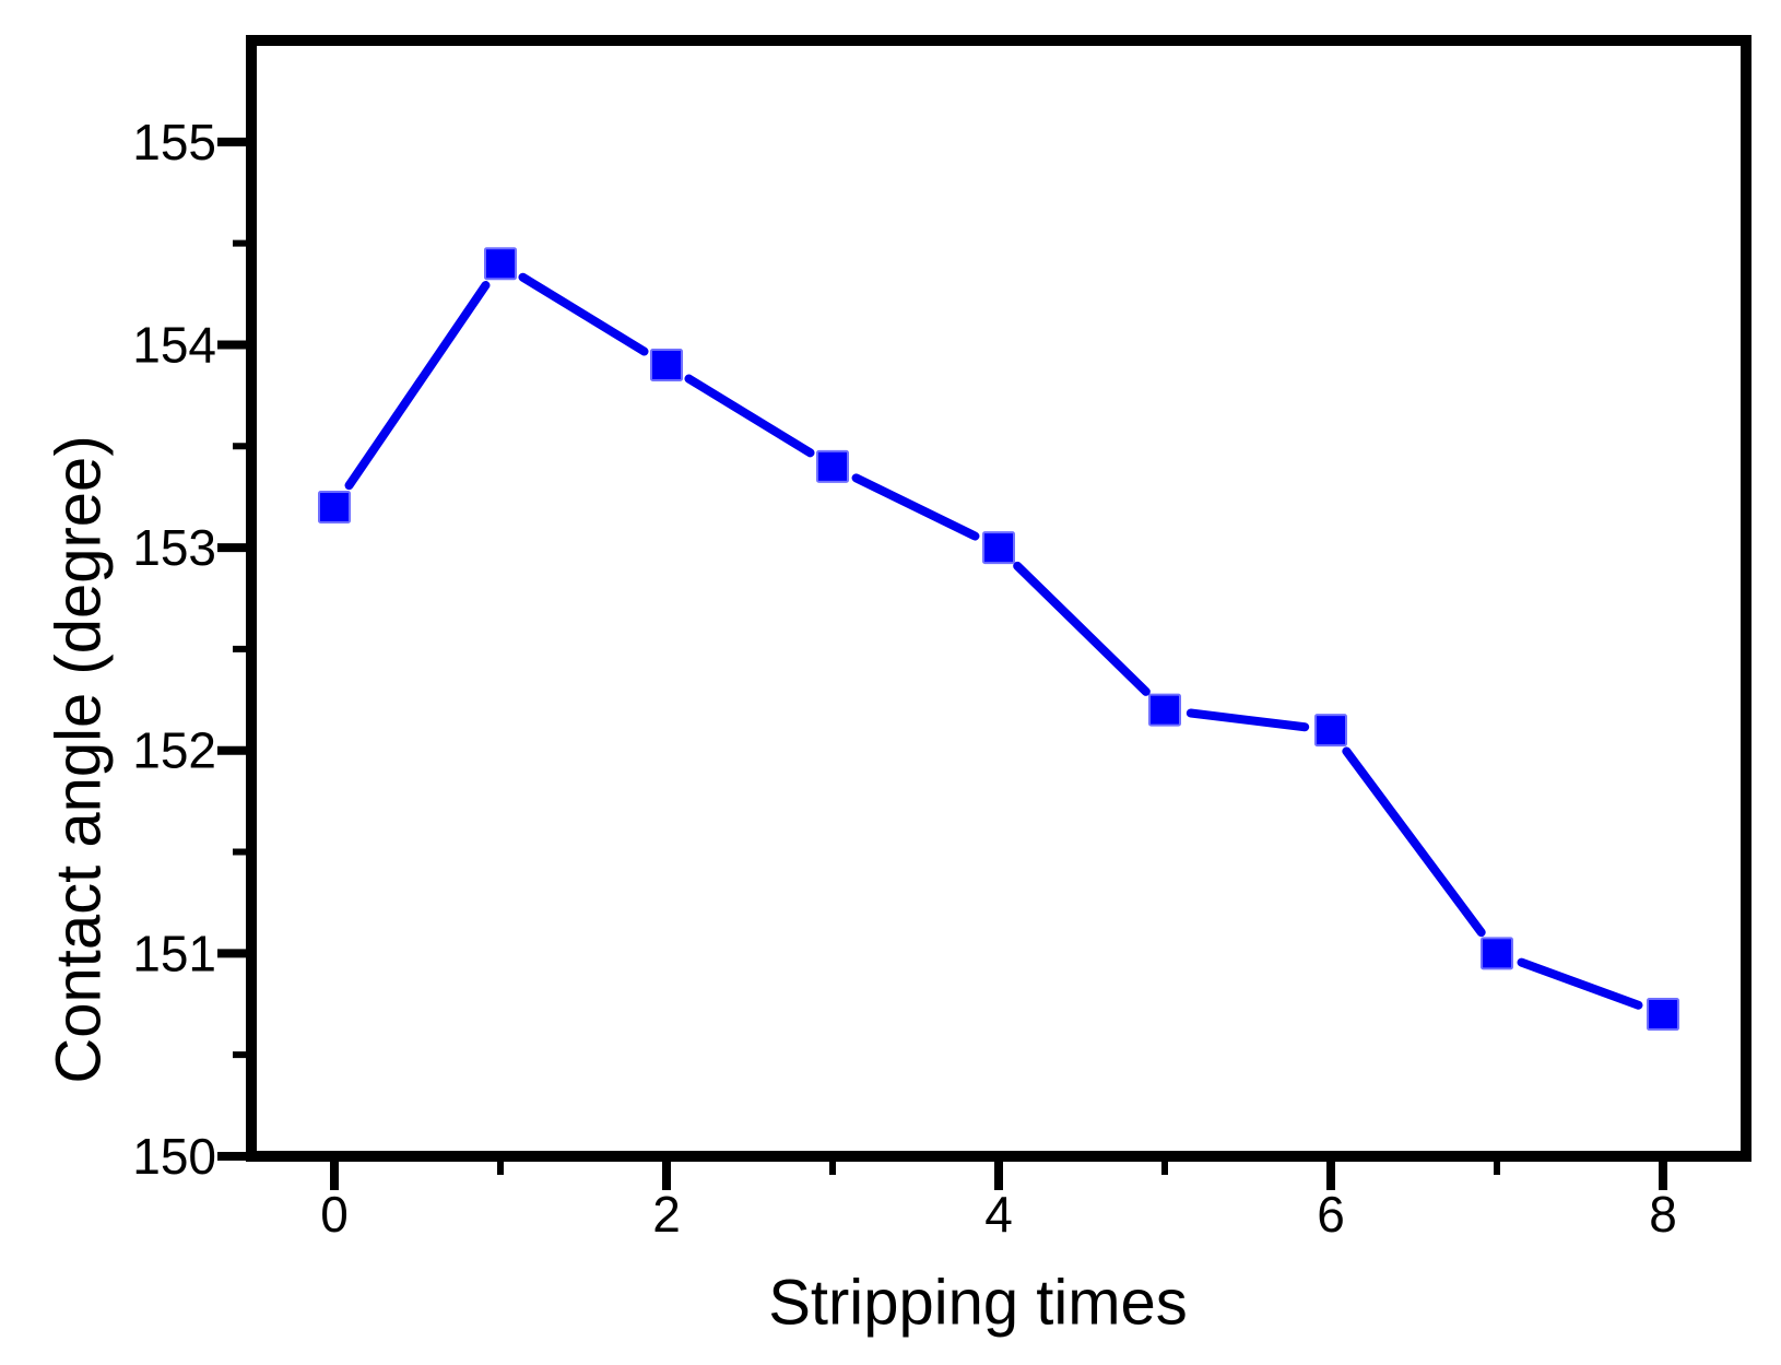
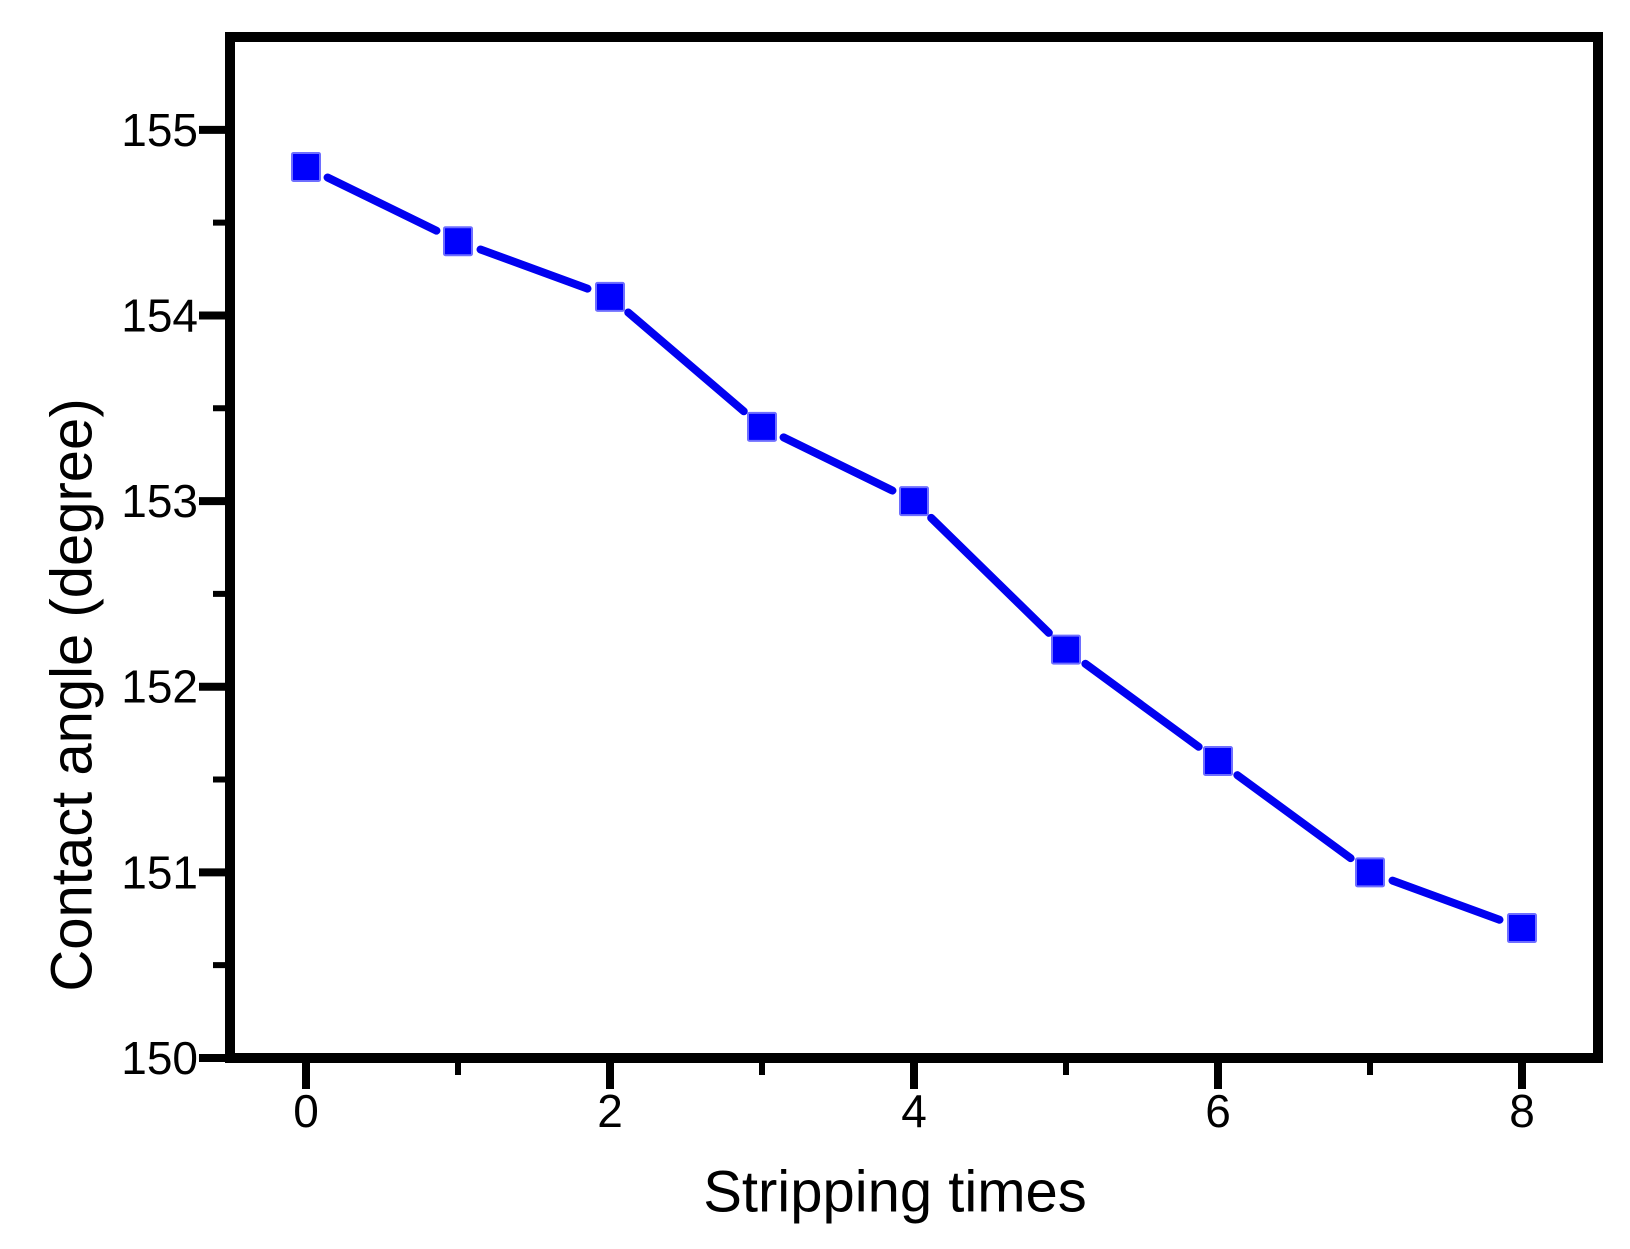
0: 153.2 -> 154.8
2: 153.9 -> 154.1
6: 152.1 -> 151.6
